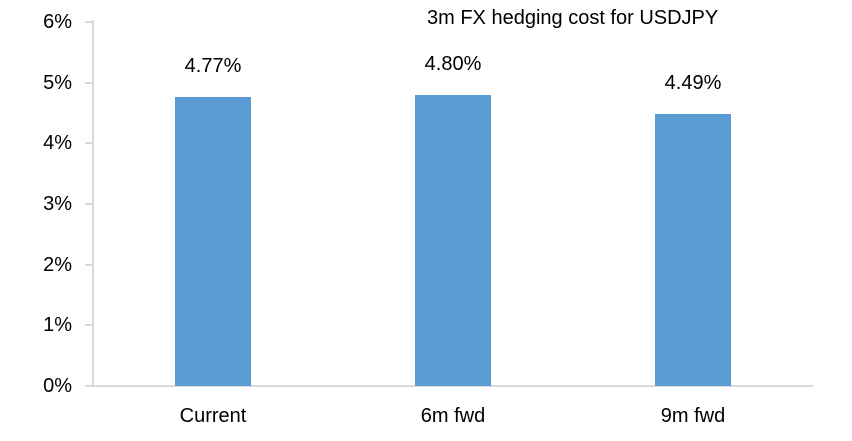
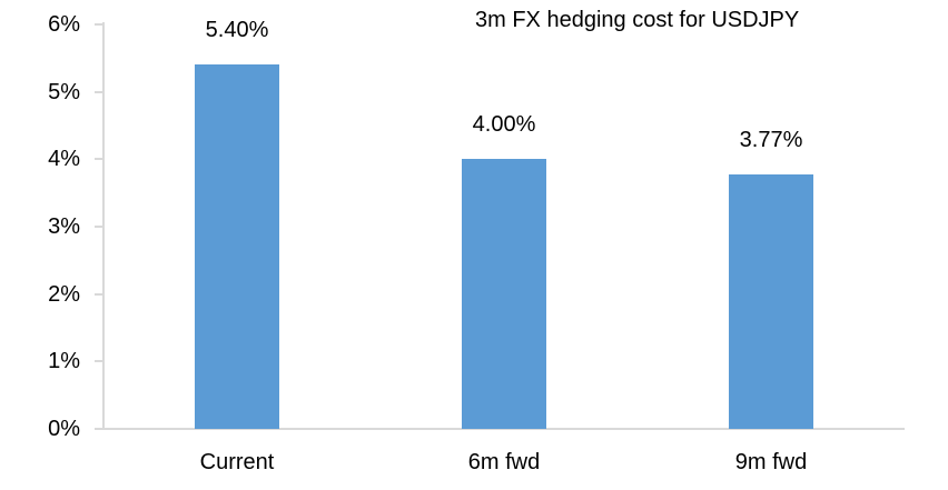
Current: 4.77% -> 5.40%
6m fwd: 4.80% -> 4.00%
9m fwd: 4.49% -> 3.77%
